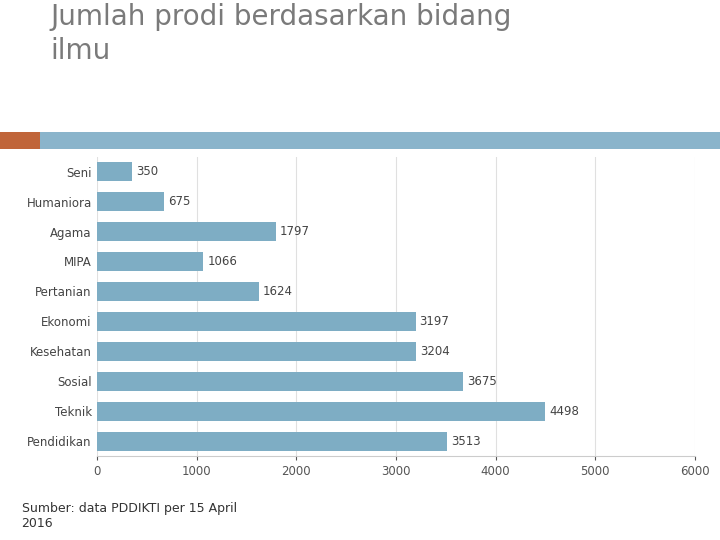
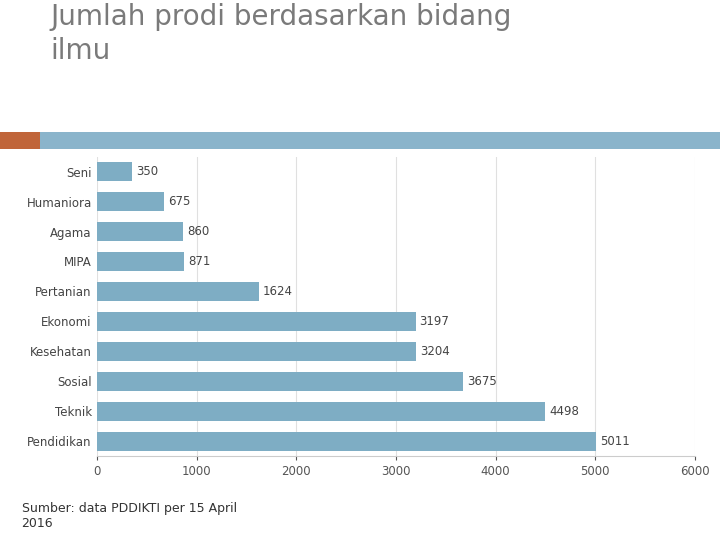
Agama: 1797 -> 860
MIPA: 1066 -> 871
Pendidikan: 3513 -> 5011
